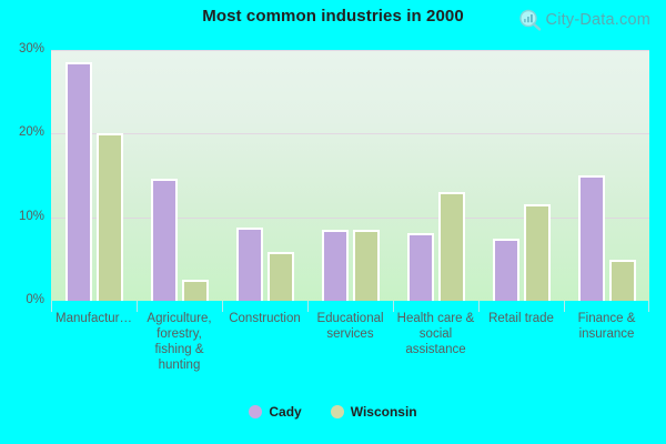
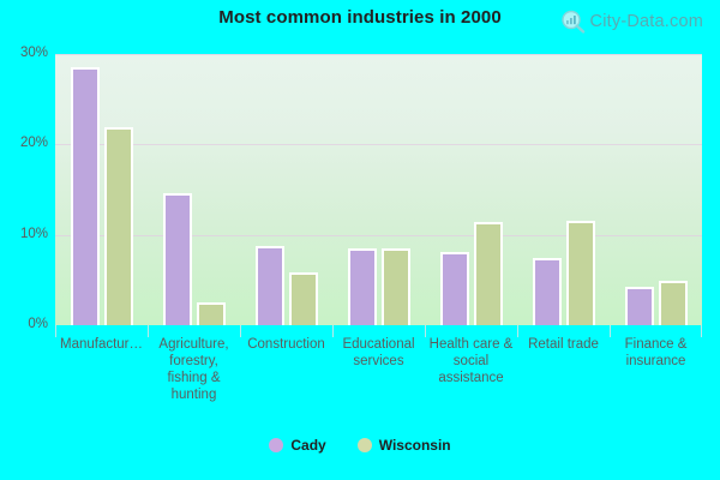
Wisconsin/Manufactur…: 20% -> 22%
Wisconsin/Health care & social assistance: 13% -> 11%
Cady/Finance & insurance: 15% -> 4%
